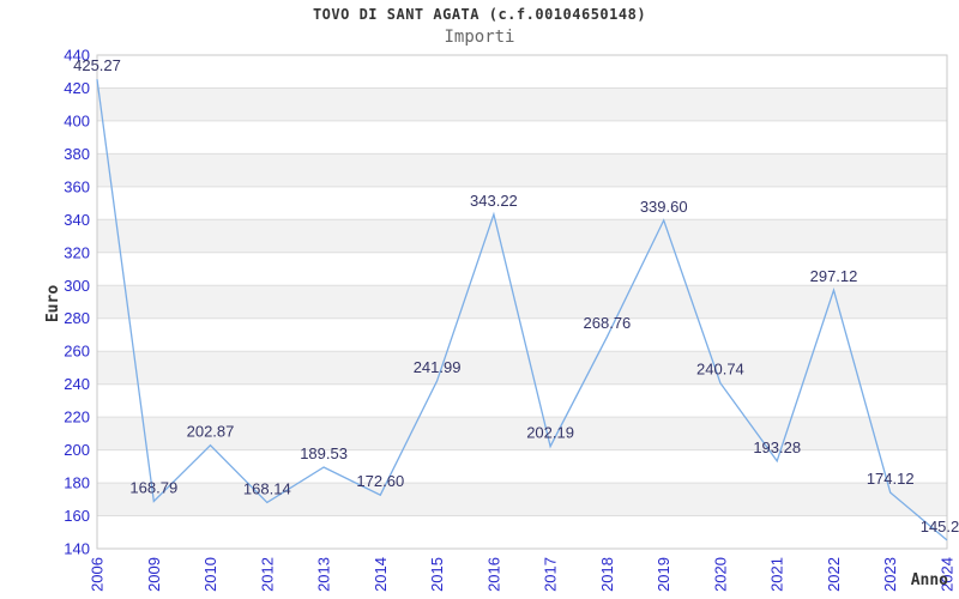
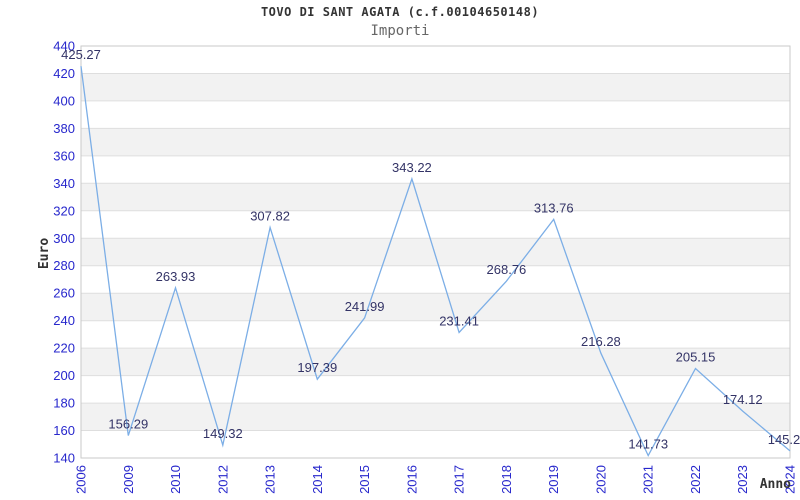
2009: 168.79 -> 156.29
2010: 202.87 -> 263.93
2012: 168.14 -> 149.32
2013: 189.53 -> 307.82
2014: 172.60 -> 197.39
2017: 202.19 -> 231.41
2019: 339.60 -> 313.76
2020: 240.74 -> 216.28
2021: 193.28 -> 141.73
2022: 297.12 -> 205.15
